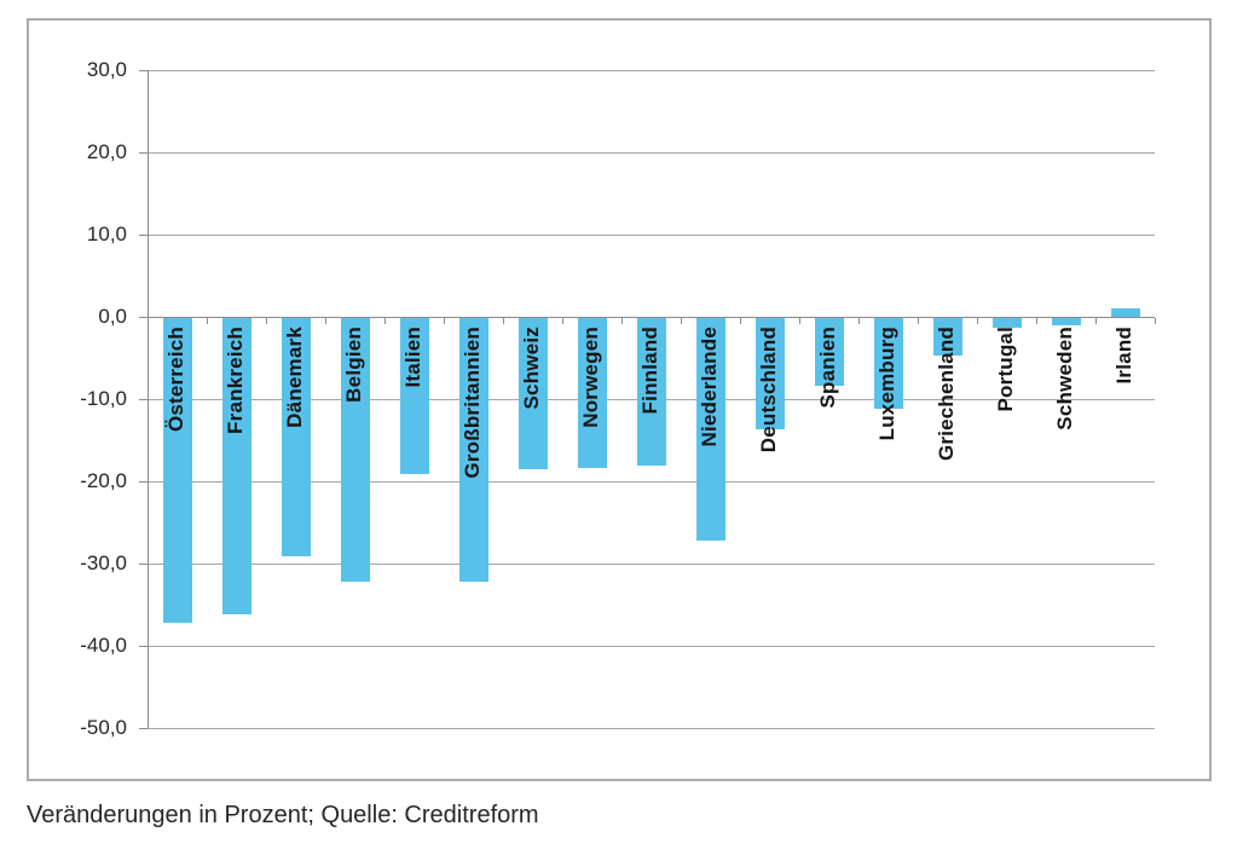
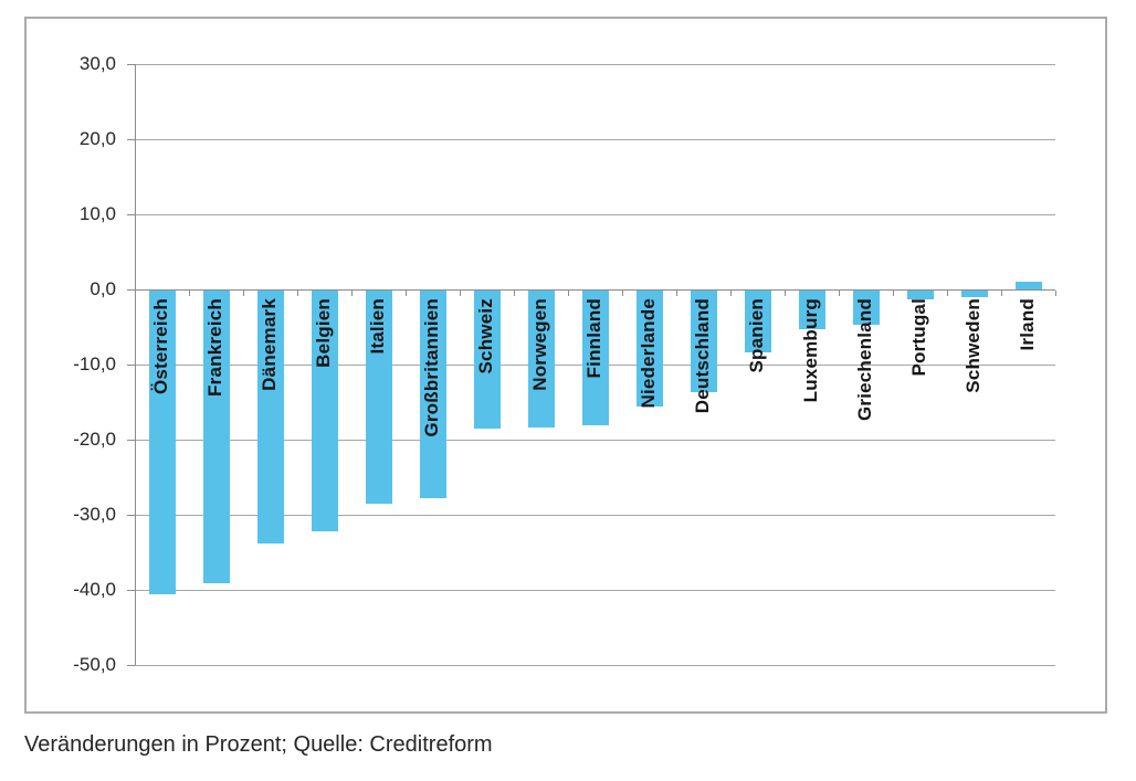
Österreich: -37 -> -40
Frankreich: -36 -> -39
Dänemark: -29 -> -34
Italien: -19 -> -28
Großbritannien: -32 -> -28
Niederlande: -27 -> -16
Luxemburg: -11 -> -5
